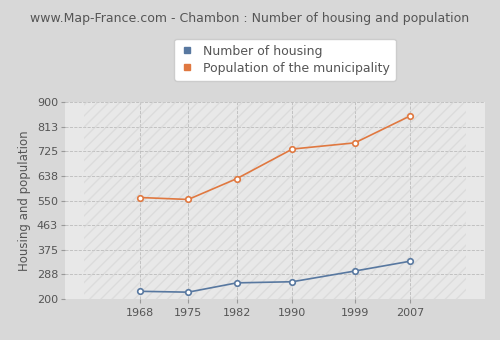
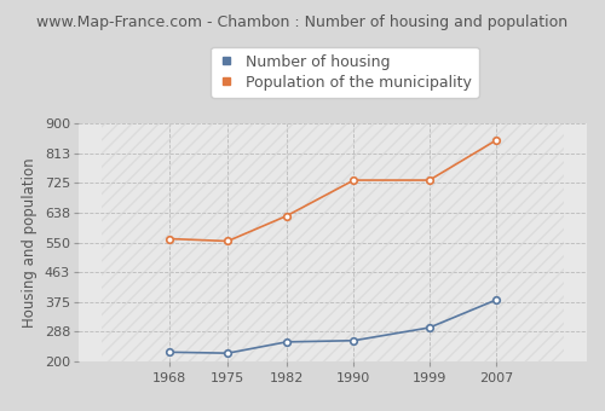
Population of the municipality/1999: 755 -> 733
Number of housing/2007: 335 -> 382
